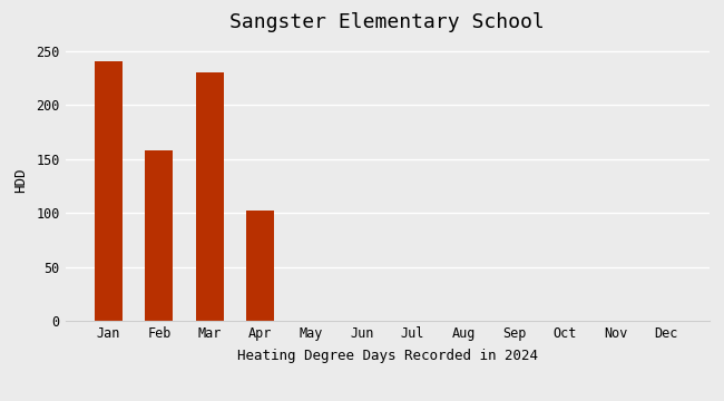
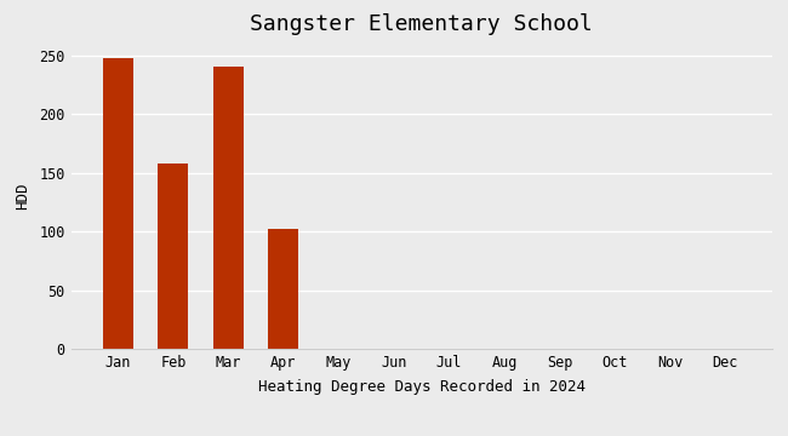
Jan: 240 -> 248
Mar: 230 -> 240
